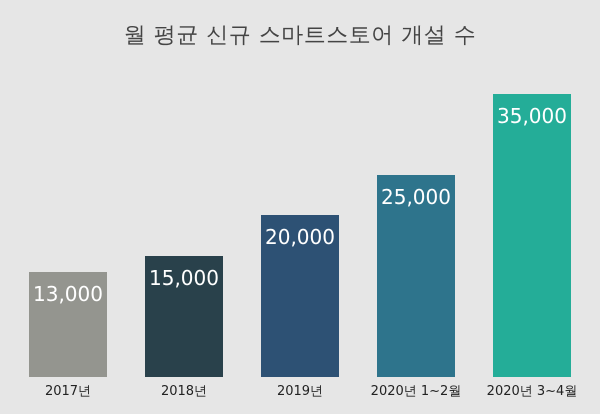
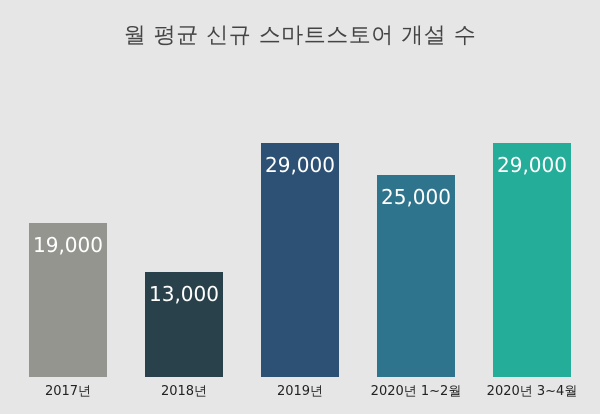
2017년: 13,000 -> 19,000
2018년: 15,000 -> 13,000
2019년: 20,000 -> 29,000
2020년 3~4월: 35,000 -> 29,000
